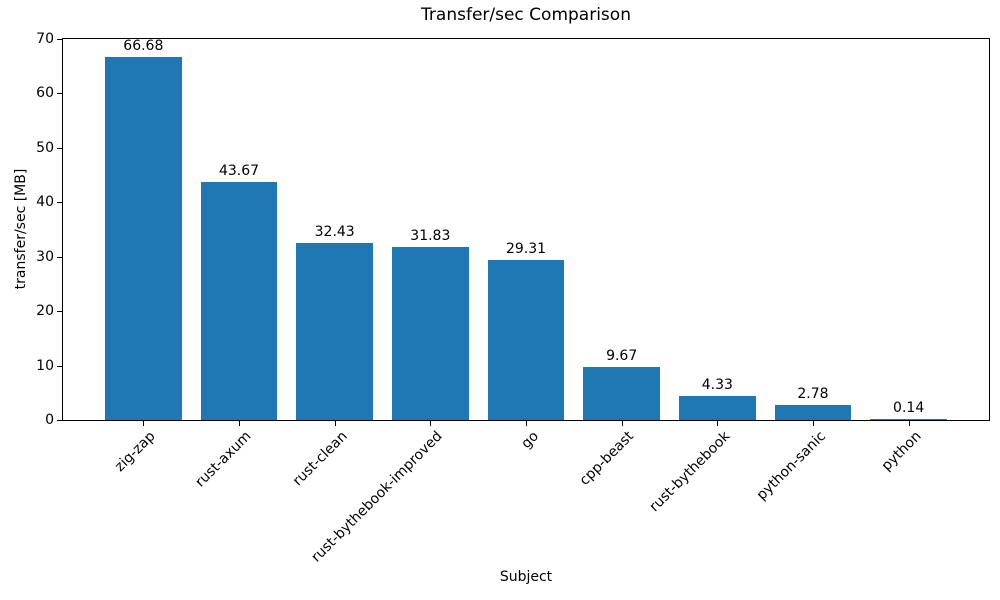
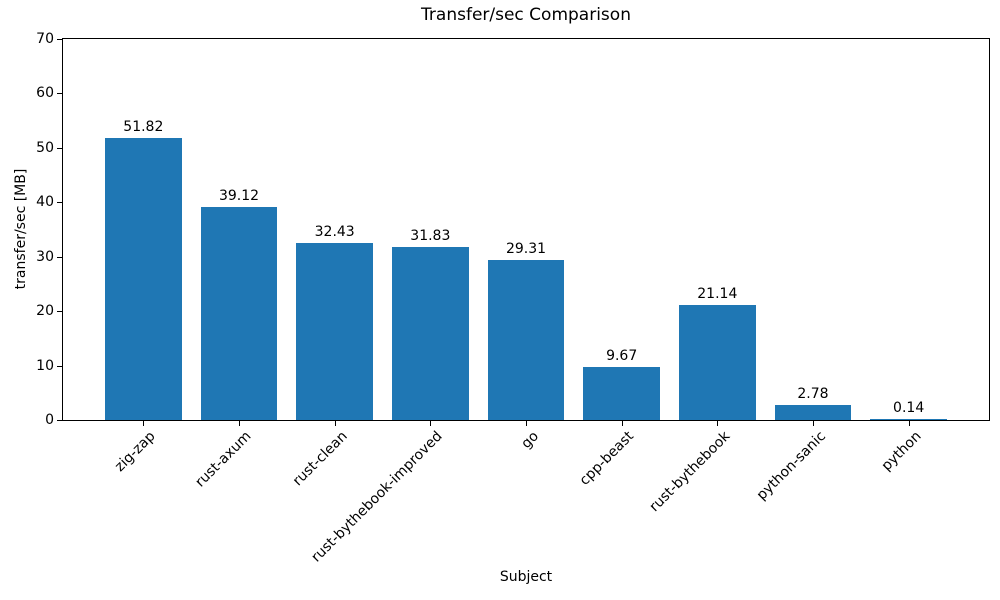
zig-zap: 66.68 -> 51.82
rust-axum: 43.67 -> 39.12
rust-bythebook: 4.33 -> 21.14
